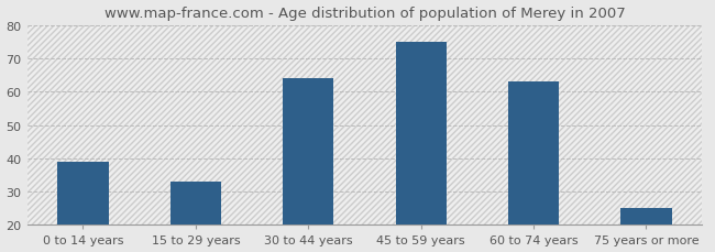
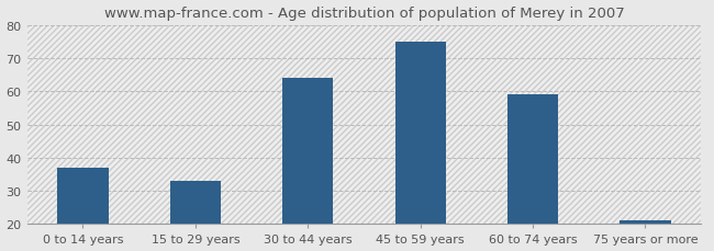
0 to 14 years: 39 -> 37
60 to 74 years: 63 -> 59
75 years or more: 25 -> 21
